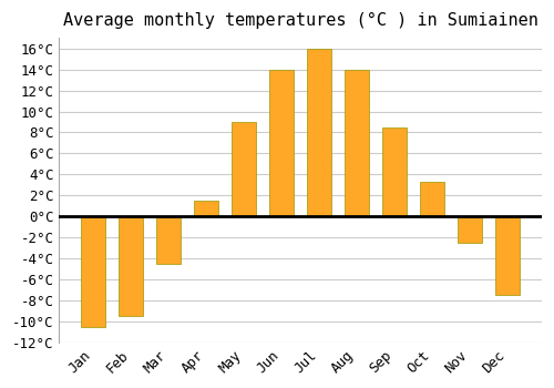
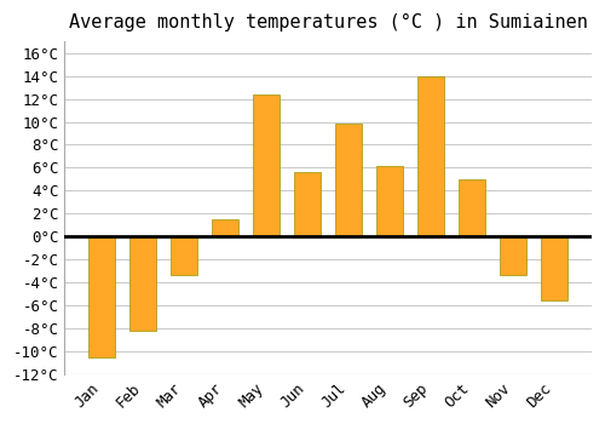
Feb: -9.5°C -> -8.2°C
Mar: -4.5°C -> -3.4°C
May: 9.0°C -> 12.4°C
Jun: 14.0°C -> 5.6°C
Jul: 16.0°C -> 9.8°C
Aug: 14.0°C -> 6.2°C
Sep: 8.5°C -> 14.0°C
Oct: 3.3°C -> 5.0°C
Nov: -2.5°C -> -3.4°C
Dec: -7.5°C -> -5.6°C
